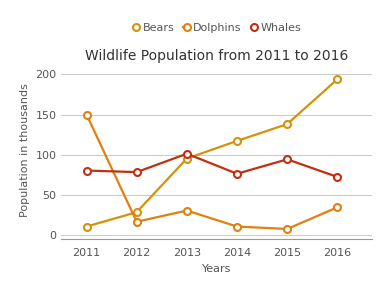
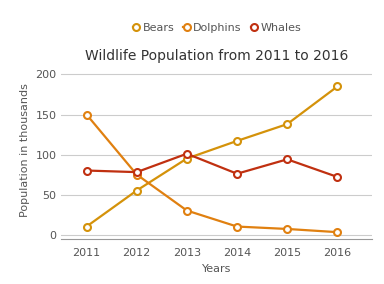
Bears/2012: 28 -> 55
Dolphins/2012: 16 -> 75
Bears/2016: 194 -> 185
Dolphins/2016: 34 -> 3
